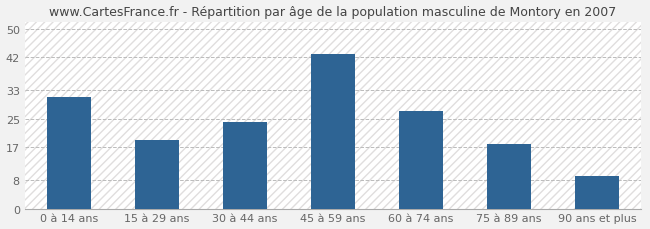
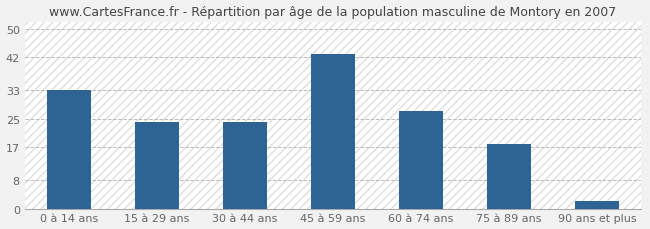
0 à 14 ans: 31 -> 33
15 à 29 ans: 19 -> 24
90 ans et plus: 9 -> 2
